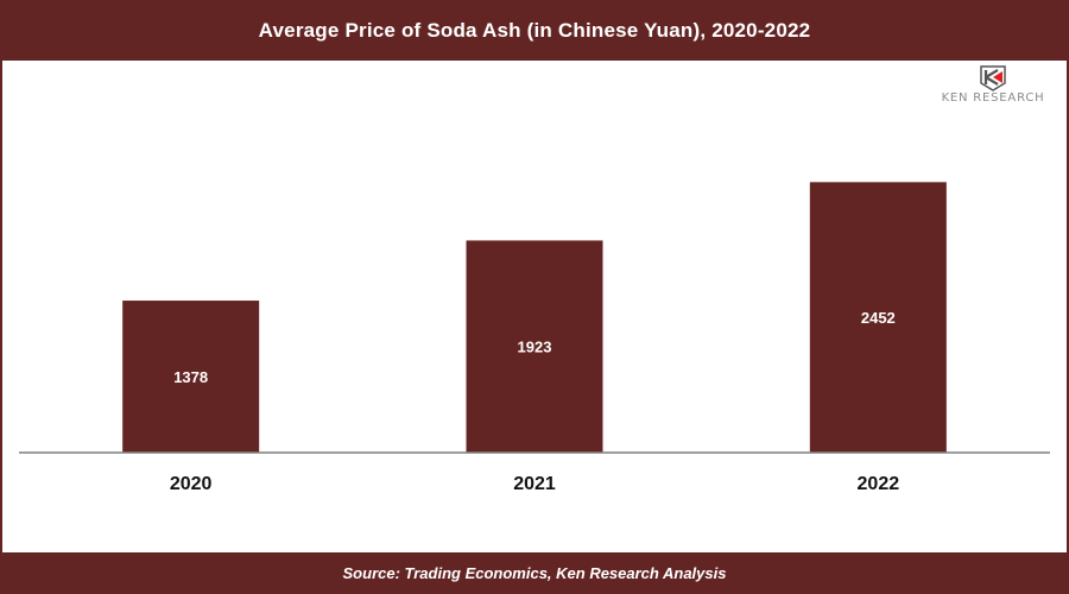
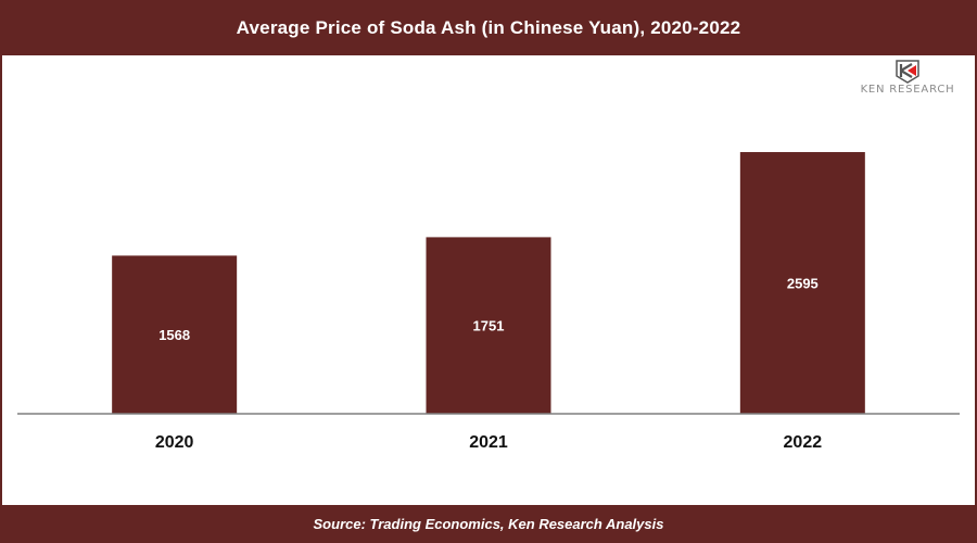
2020: 1378 -> 1568
2021: 1923 -> 1751
2022: 2452 -> 2595
